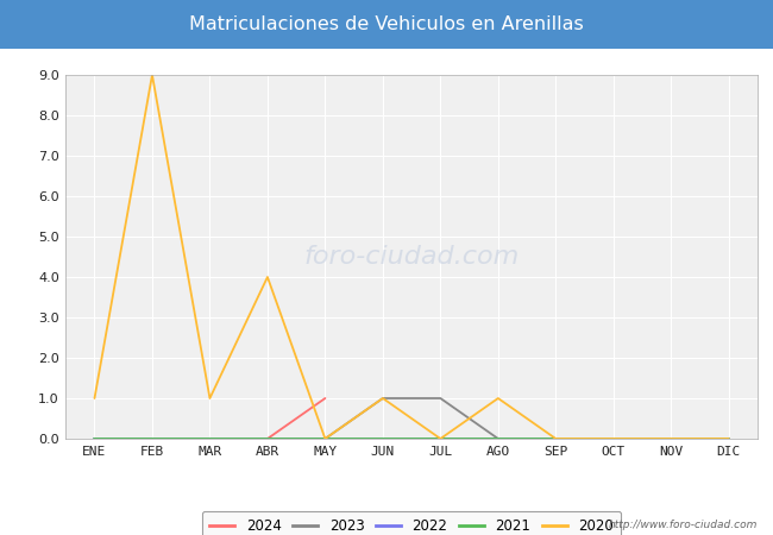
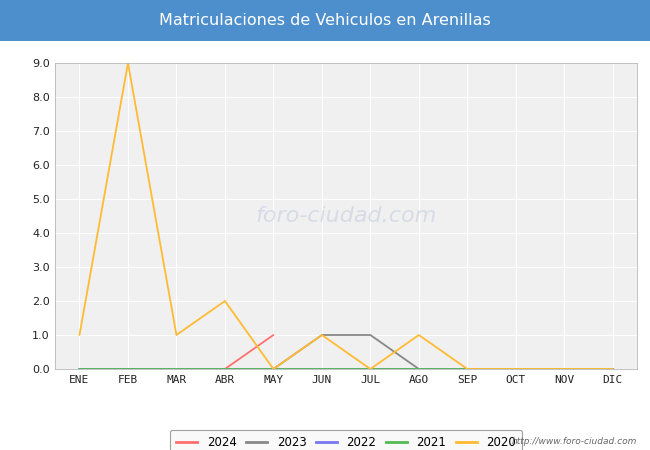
2020/ABR: 4 -> 2
